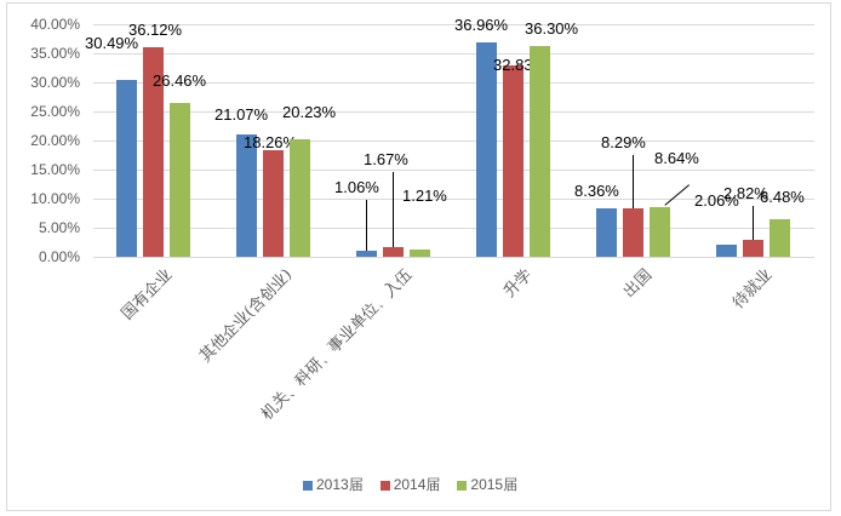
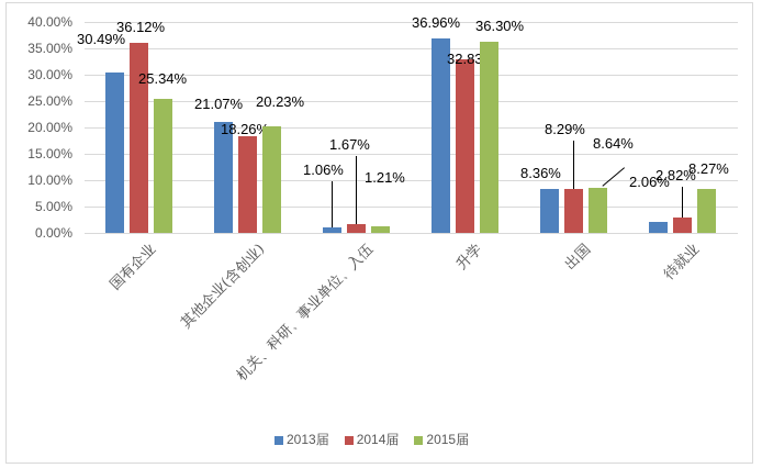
2015届/国有企业: 26.46% -> 25.34%
2015届/待就业: 6.48% -> 8.27%
